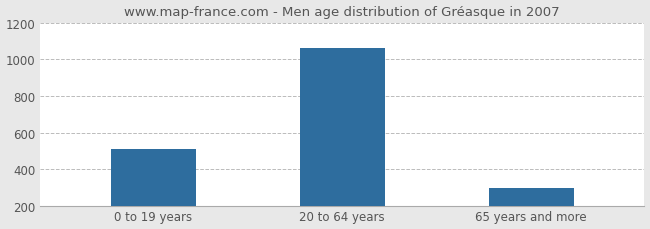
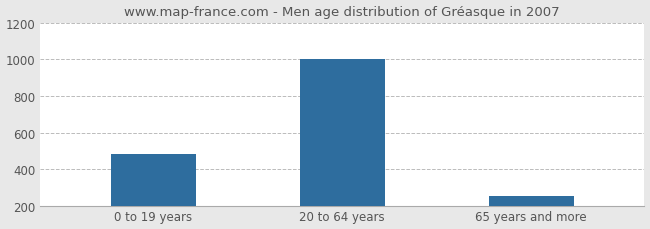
0 to 19 years: 510 -> 480
20 to 64 years: 1060 -> 1000
65 years and more: 300 -> 250
